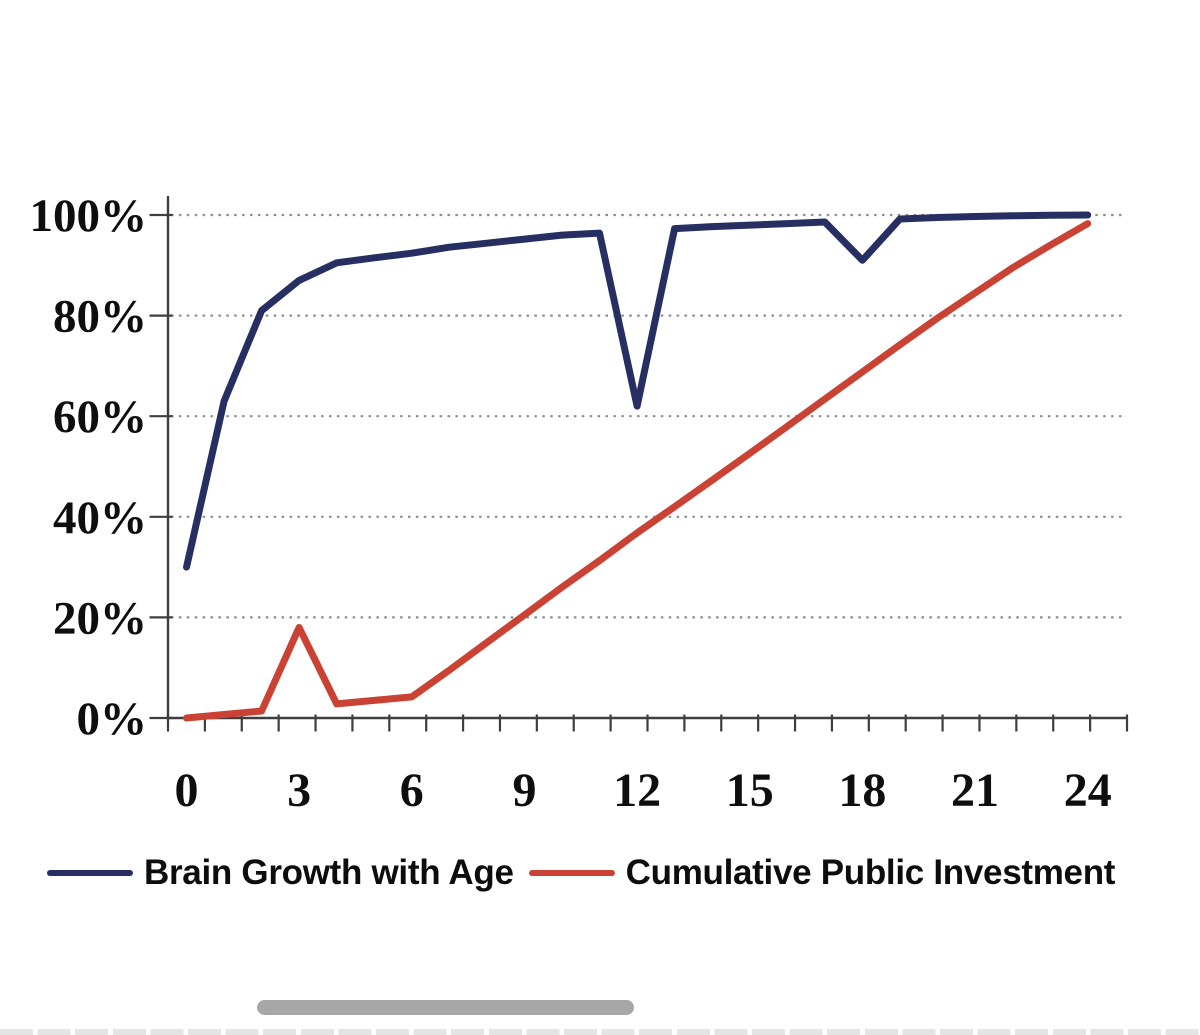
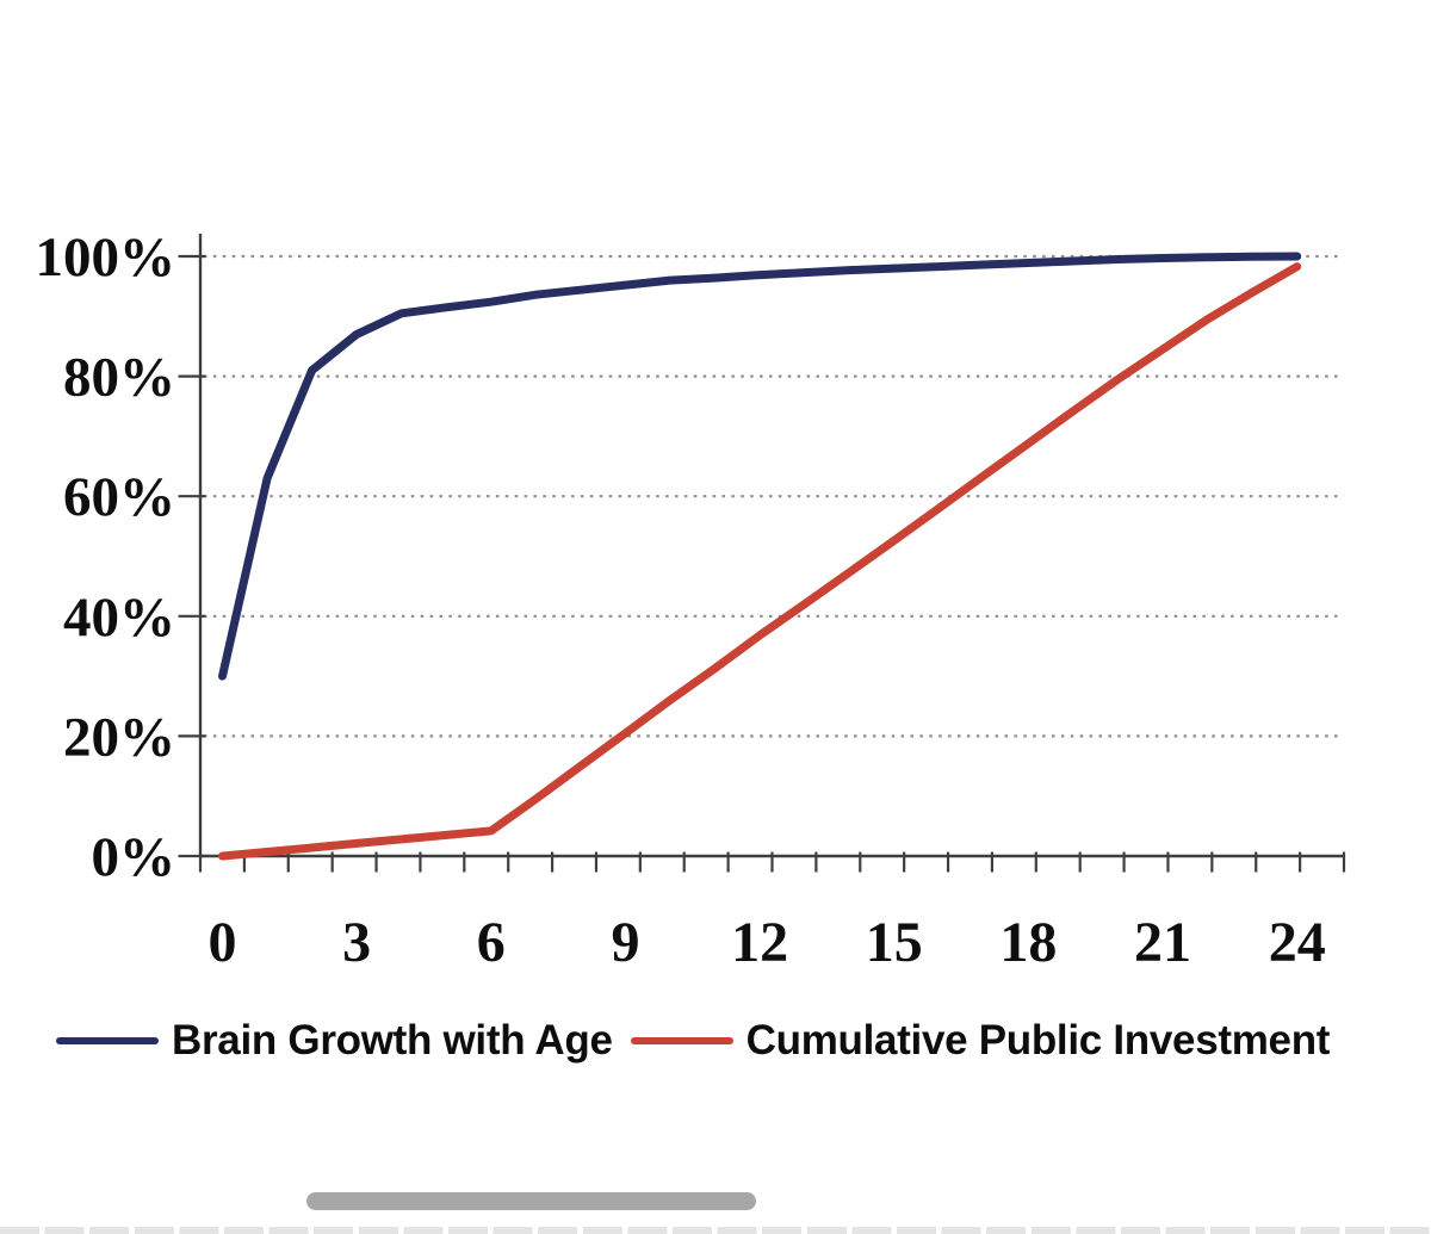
Cumulative Public Investment/3: 18% -> 2%
Brain Growth with Age/12: 62% -> 97%
Brain Growth with Age/18: 91% -> 99%
